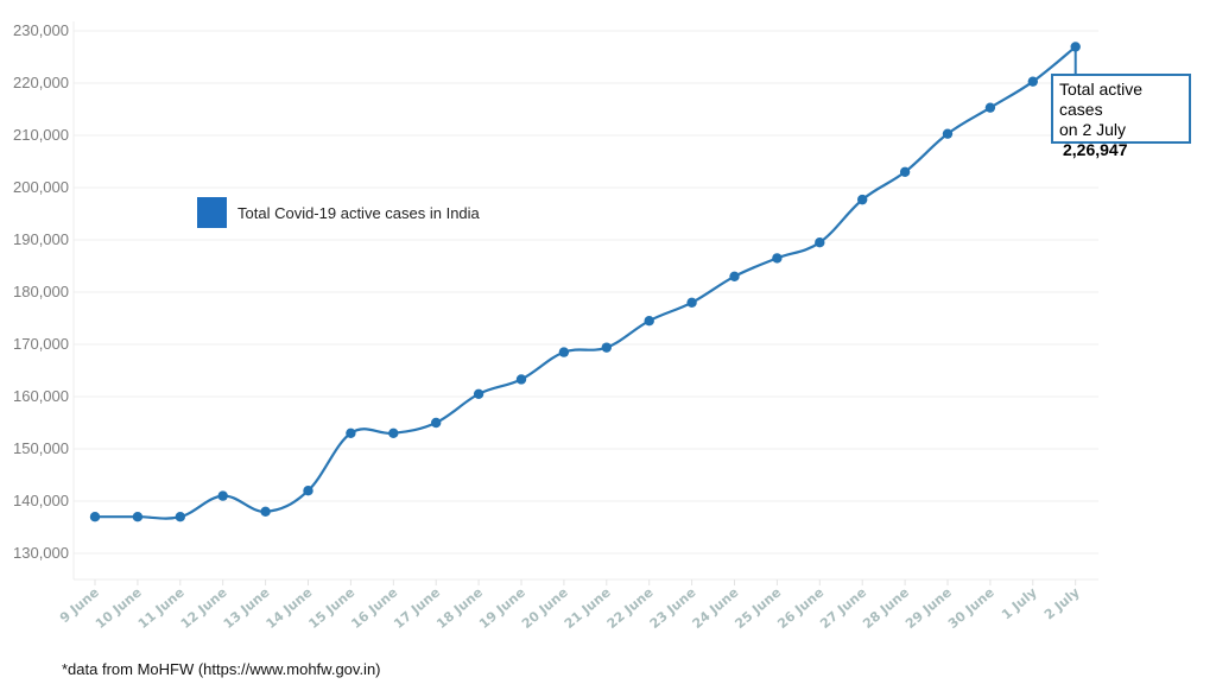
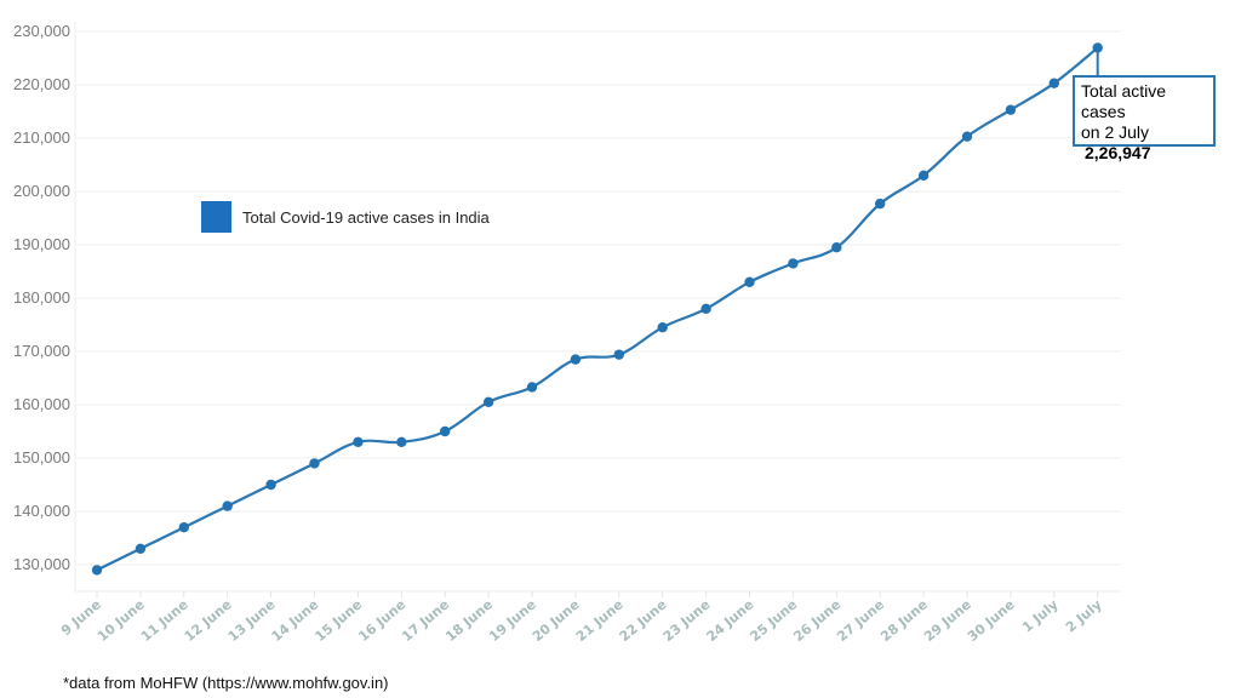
9 June: 137000 -> 129000
10 June: 137000 -> 133000
13 June: 138000 -> 145000
14 June: 142000 -> 149000
